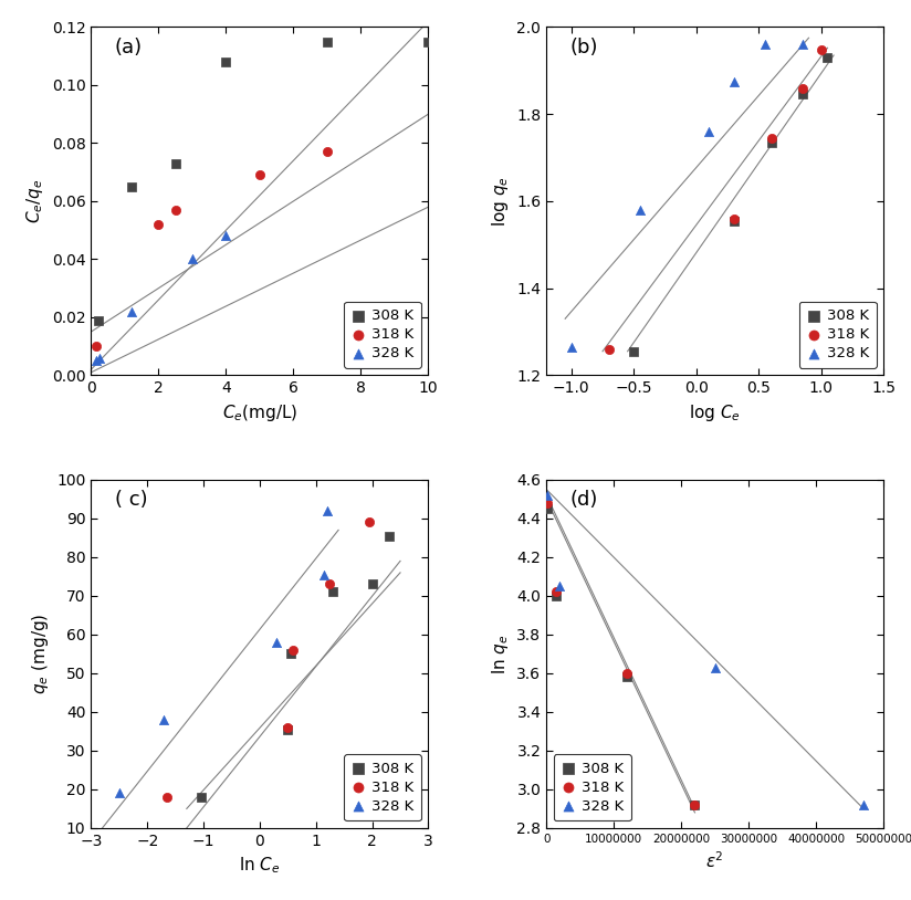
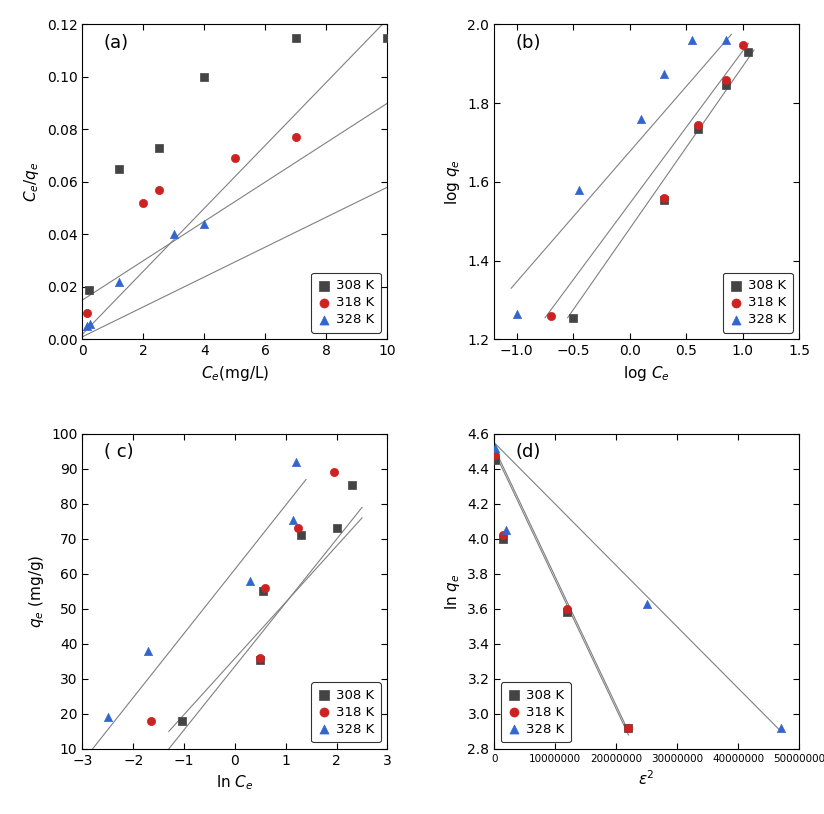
308 K/4: 0.108 -> 0.100
328 K/4: 0.048 -> 0.044
